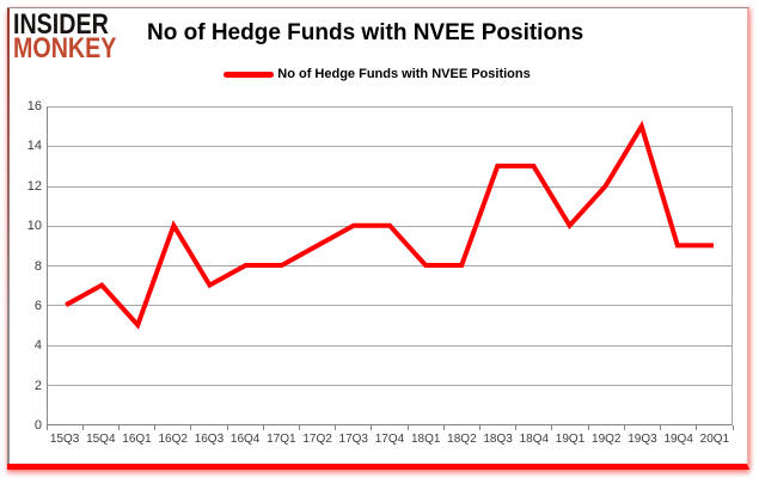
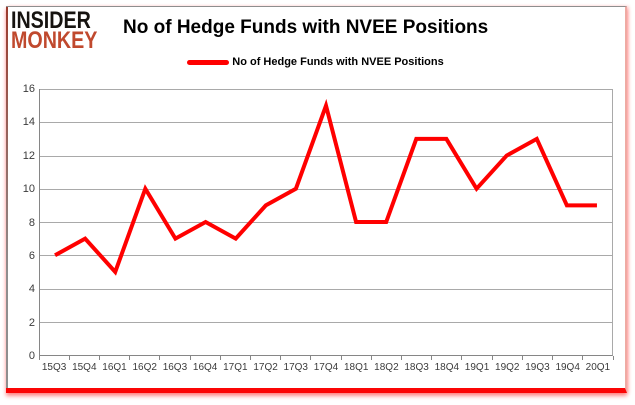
17Q1: 8 -> 7
17Q4: 10 -> 15
19Q3: 15 -> 13
